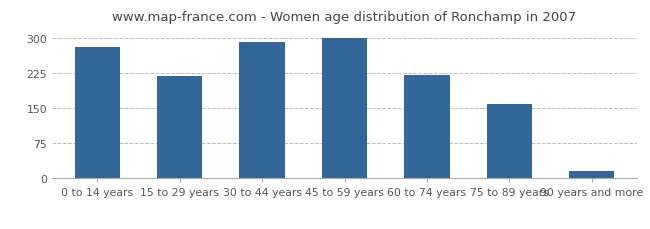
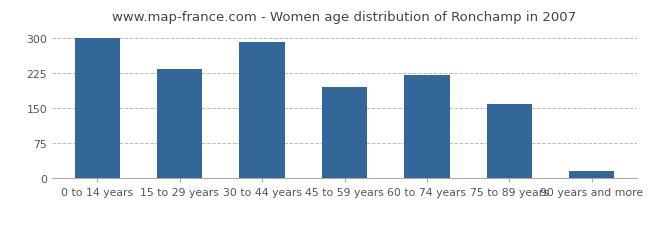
0 to 14 years: 282 -> 300
15 to 29 years: 220 -> 235
45 to 59 years: 301 -> 195
